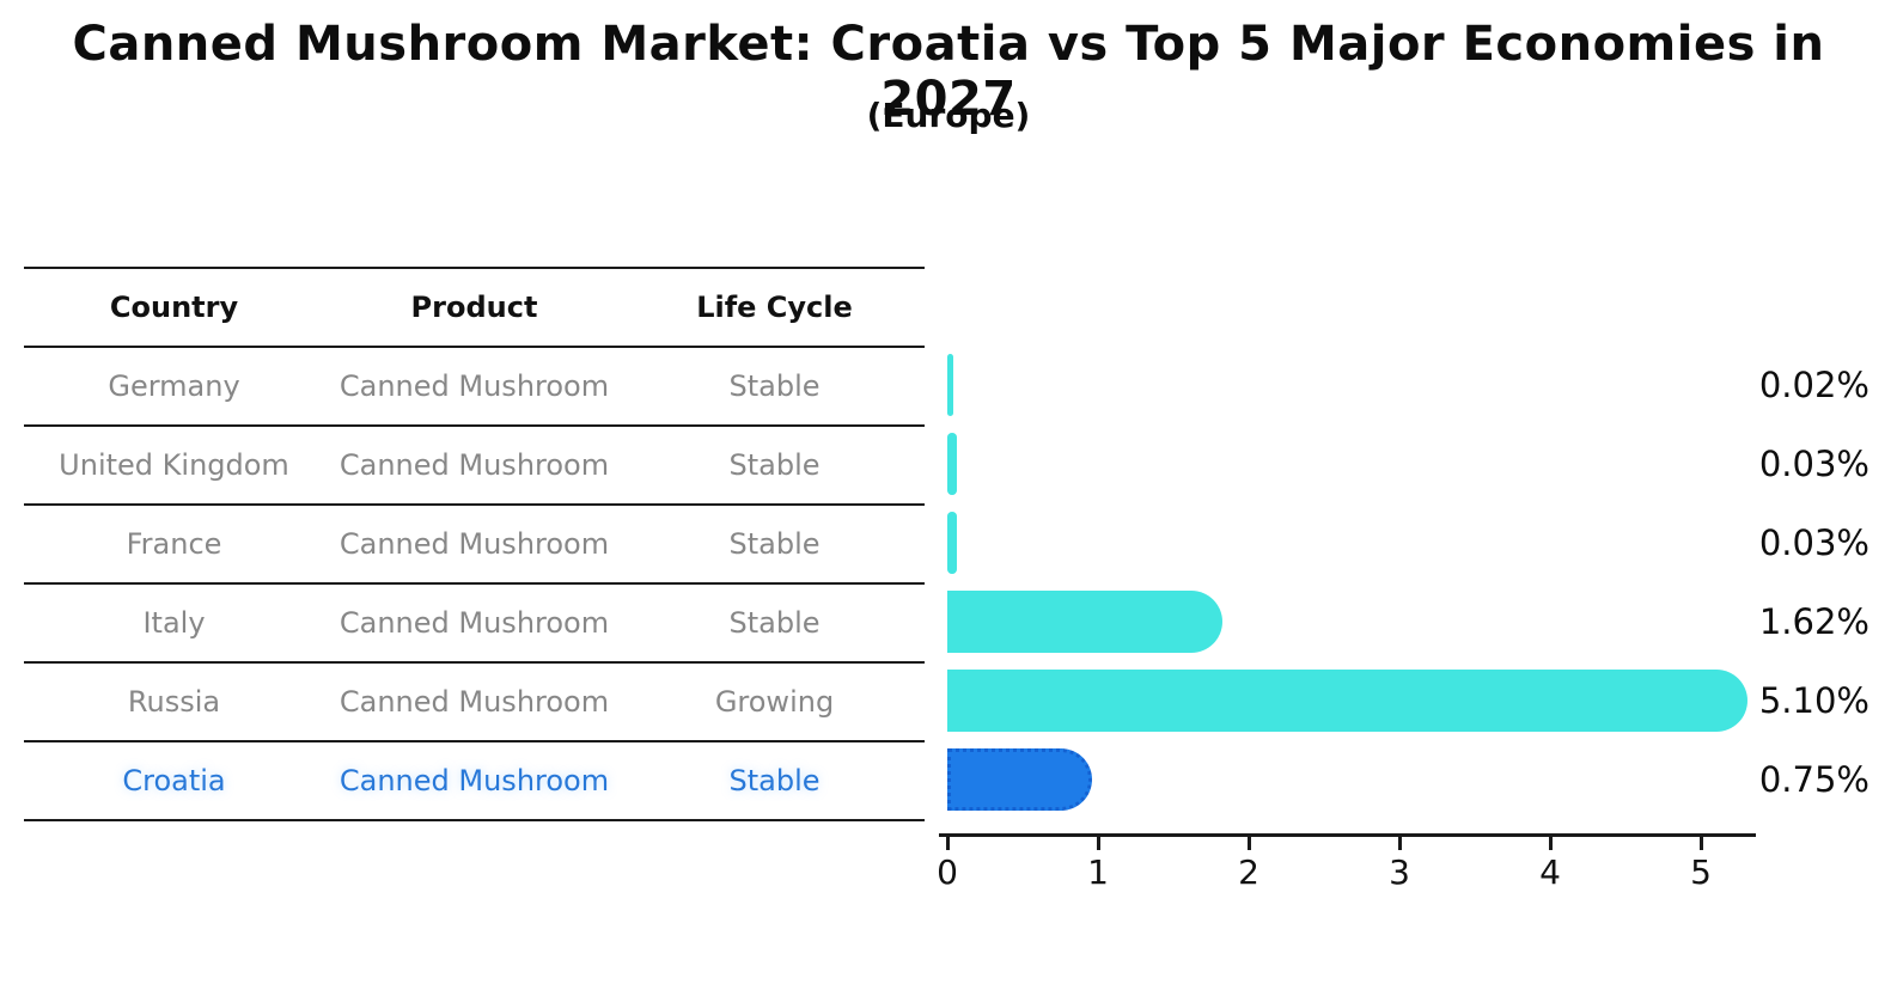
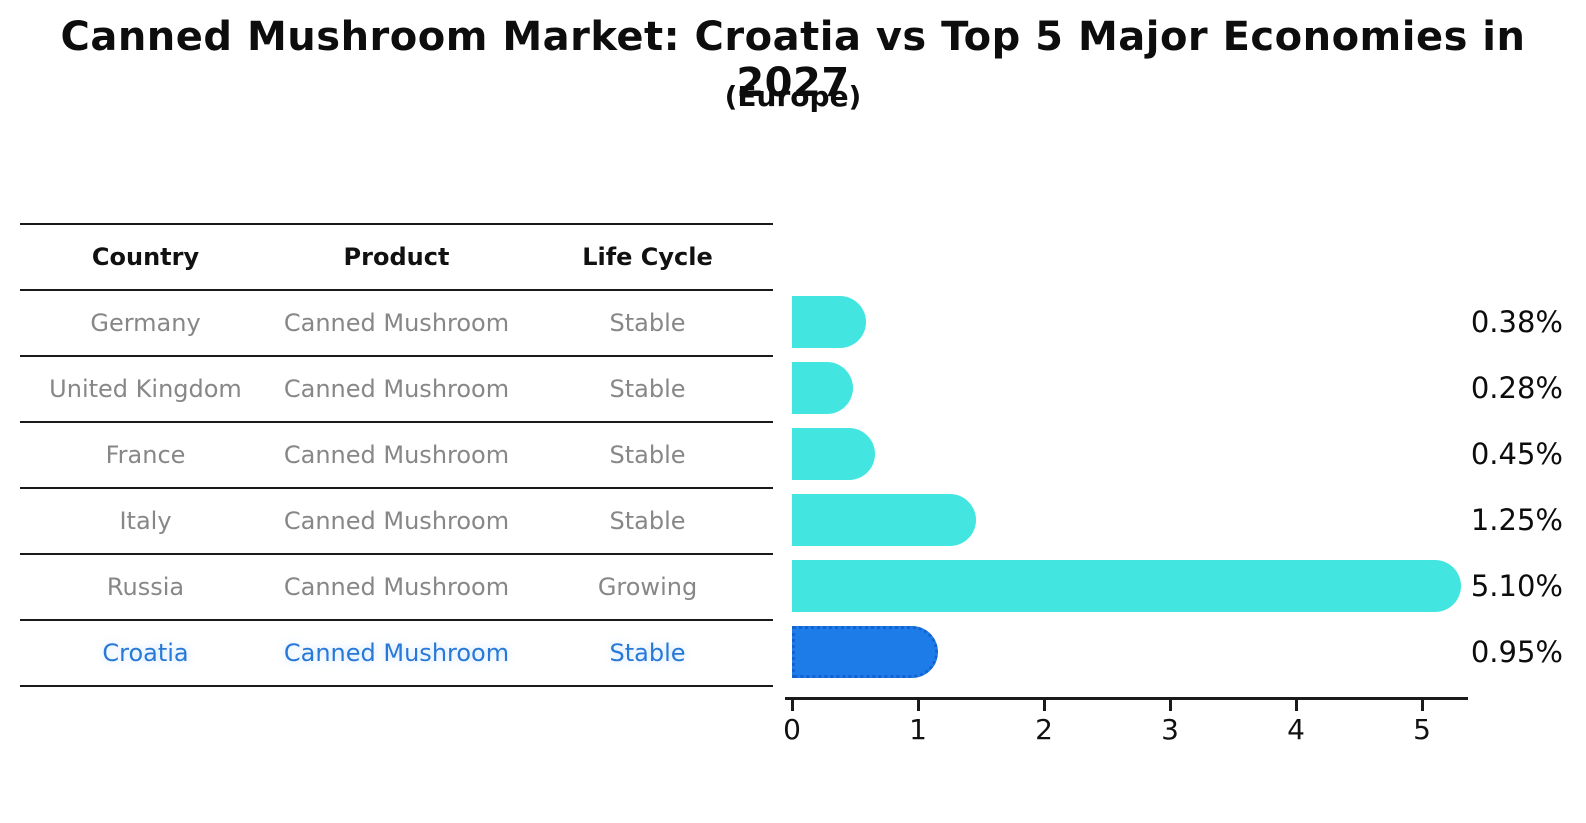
Germany: 0.02% -> 0.38%
United Kingdom: 0.03% -> 0.28%
France: 0.03% -> 0.45%
Italy: 1.62% -> 1.25%
Croatia: 0.75% -> 0.95%
